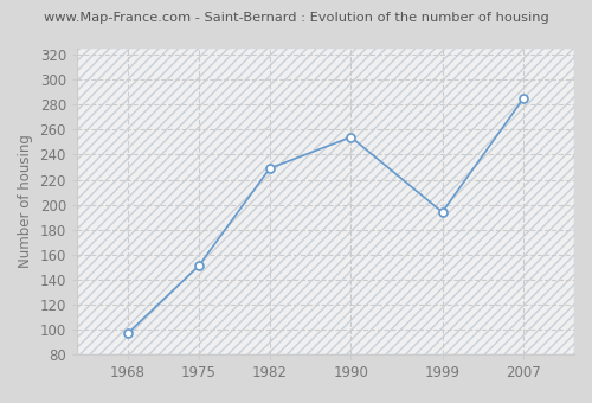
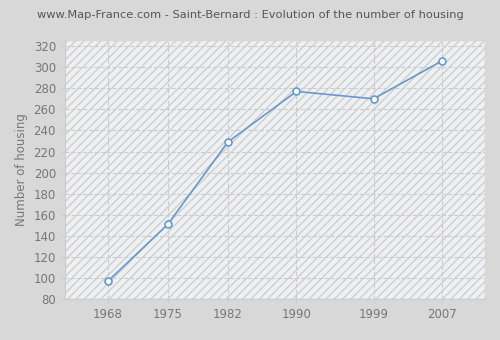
1990: 254 -> 277
1999: 194 -> 270
2007: 285 -> 306
